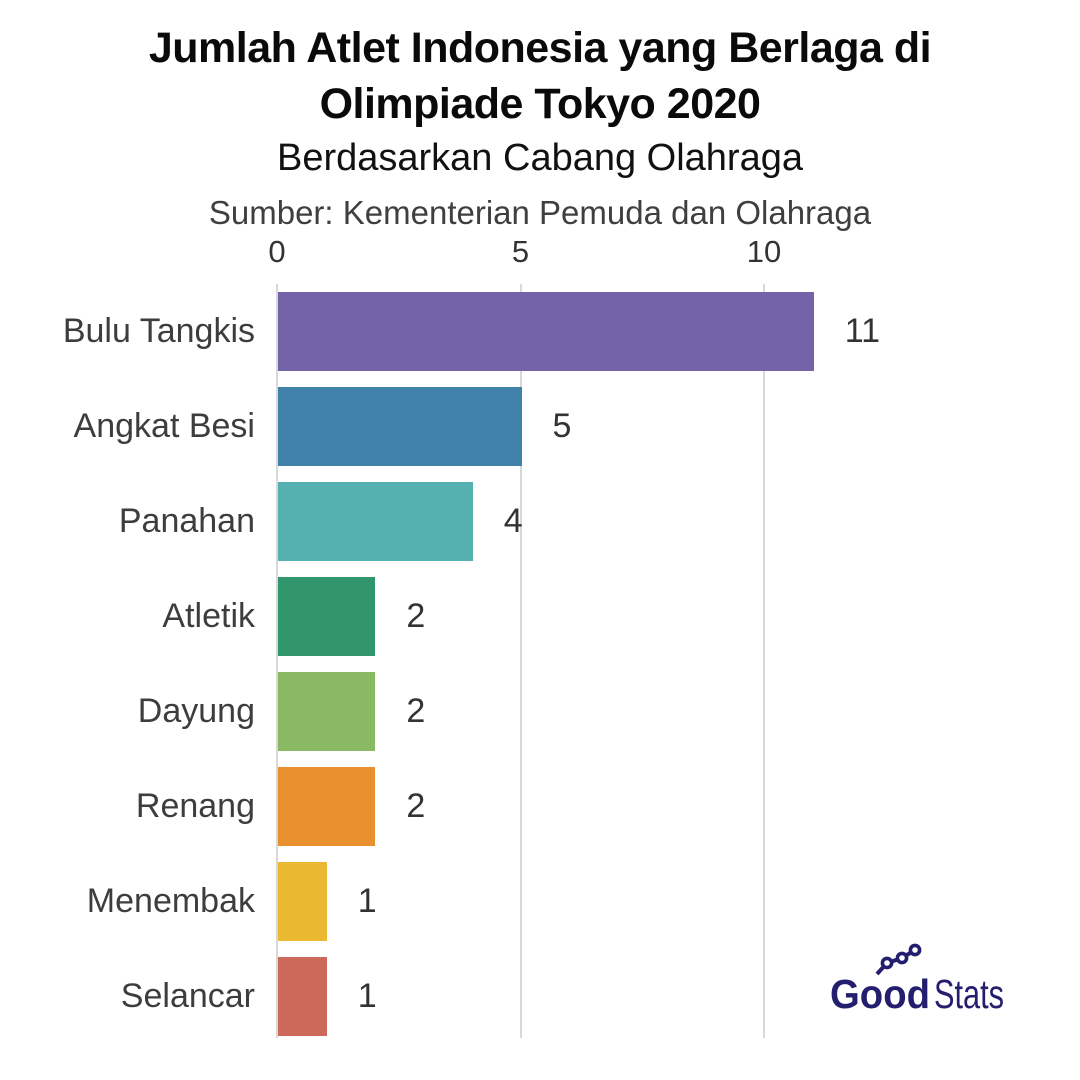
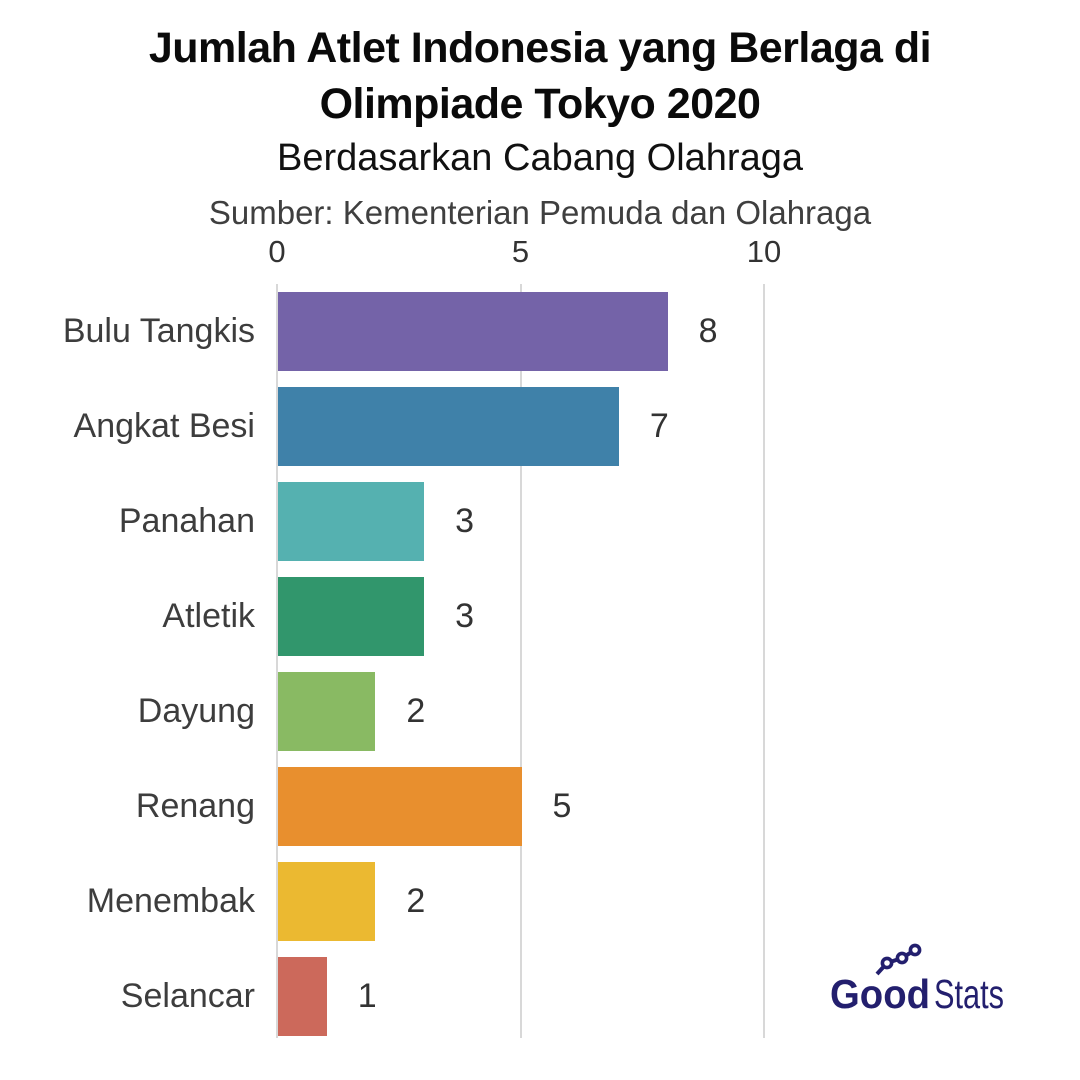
Bulu Tangkis: 11 -> 8
Angkat Besi: 5 -> 7
Panahan: 4 -> 3
Atletik: 2 -> 3
Renang: 2 -> 5
Menembak: 1 -> 2
